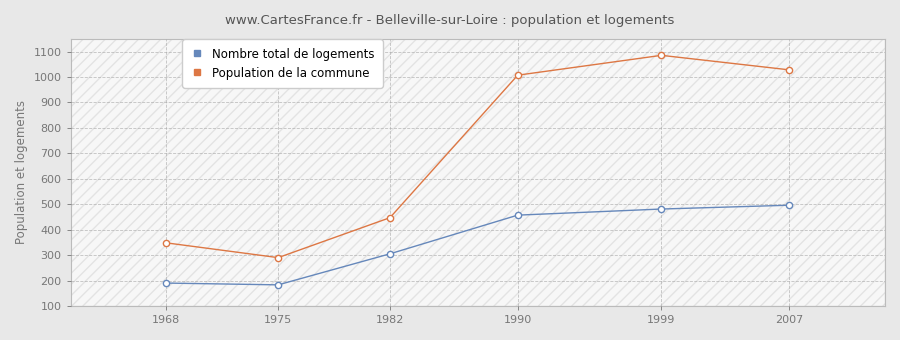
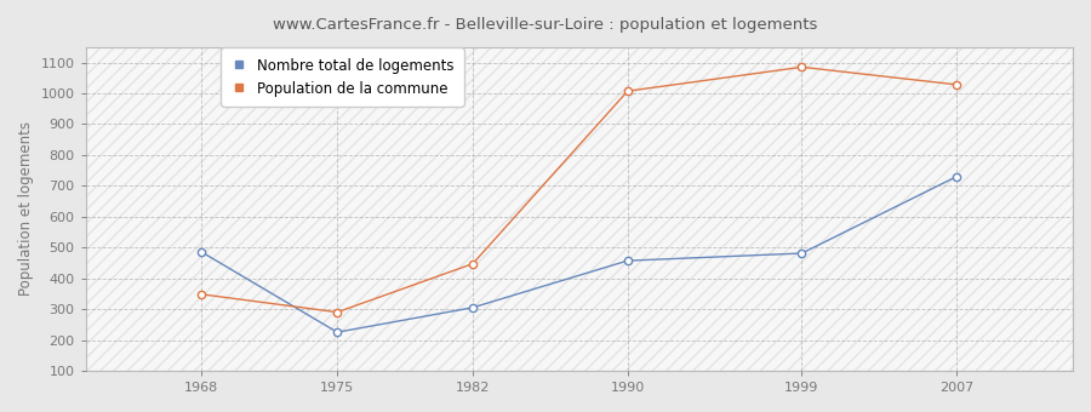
Nombre total de logements/1968: 190 -> 485
Nombre total de logements/1975: 183 -> 225
Nombre total de logements/2007: 496 -> 730
